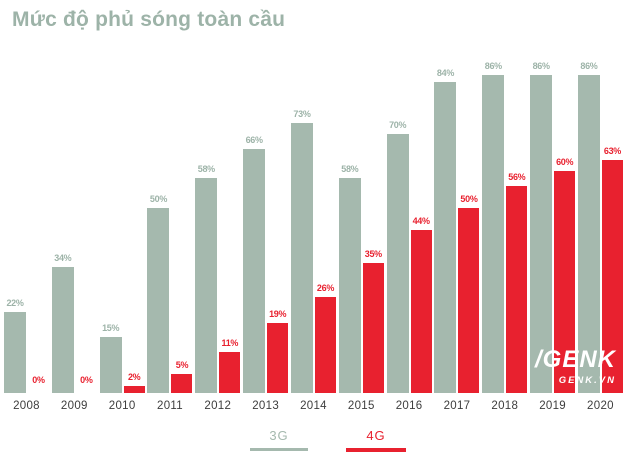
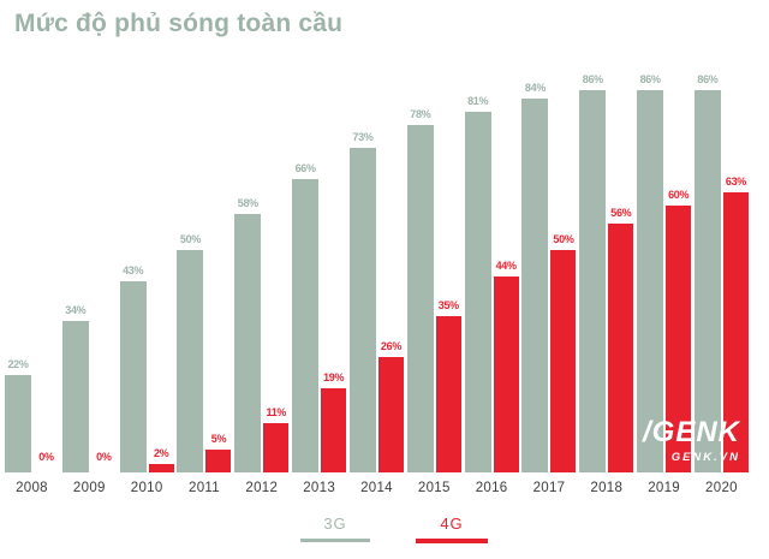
3G/2010: 15% -> 43%
3G/2015: 58% -> 78%
3G/2016: 70% -> 81%
